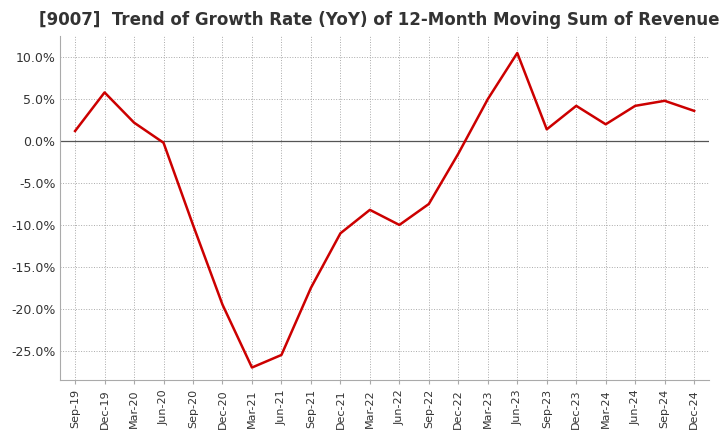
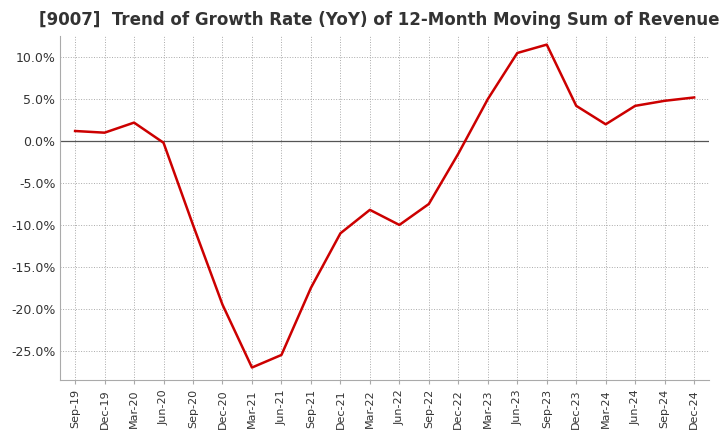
Dec-19: 5.8% -> 1.0%
Sep-23: 1.4% -> 11.5%
Dec-24: 3.6% -> 5.2%
